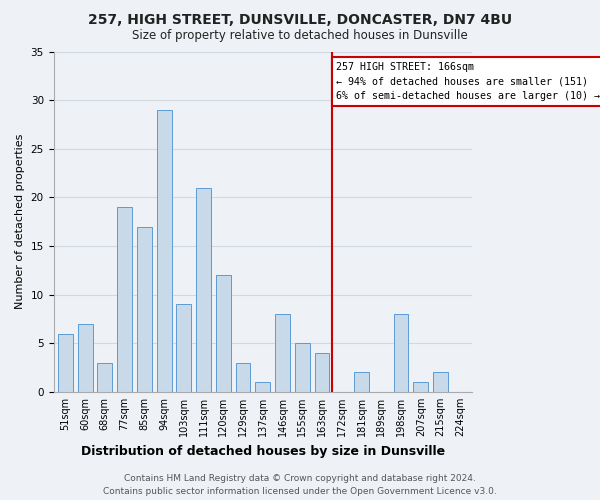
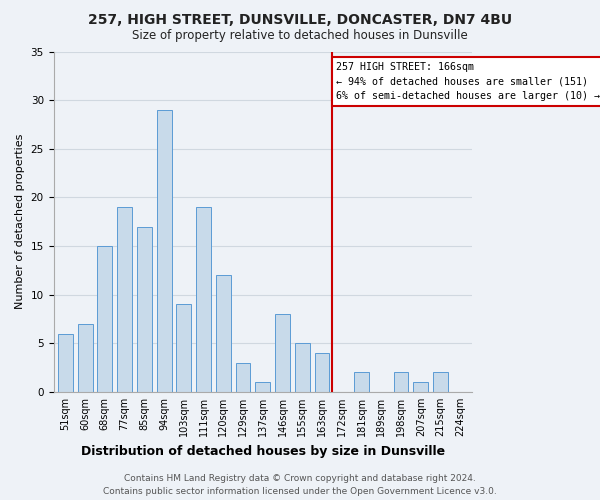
68sqm: 3 -> 15
111sqm: 21 -> 19
198sqm: 8 -> 2
